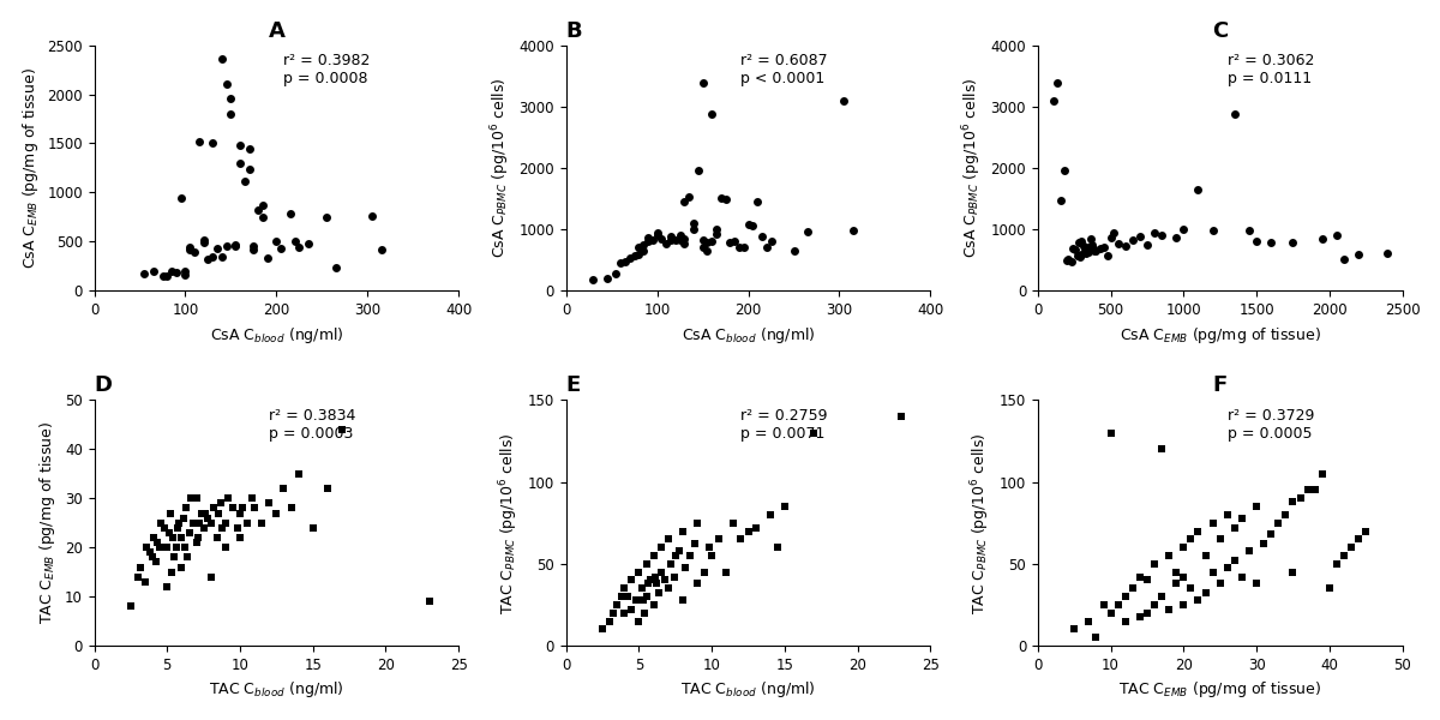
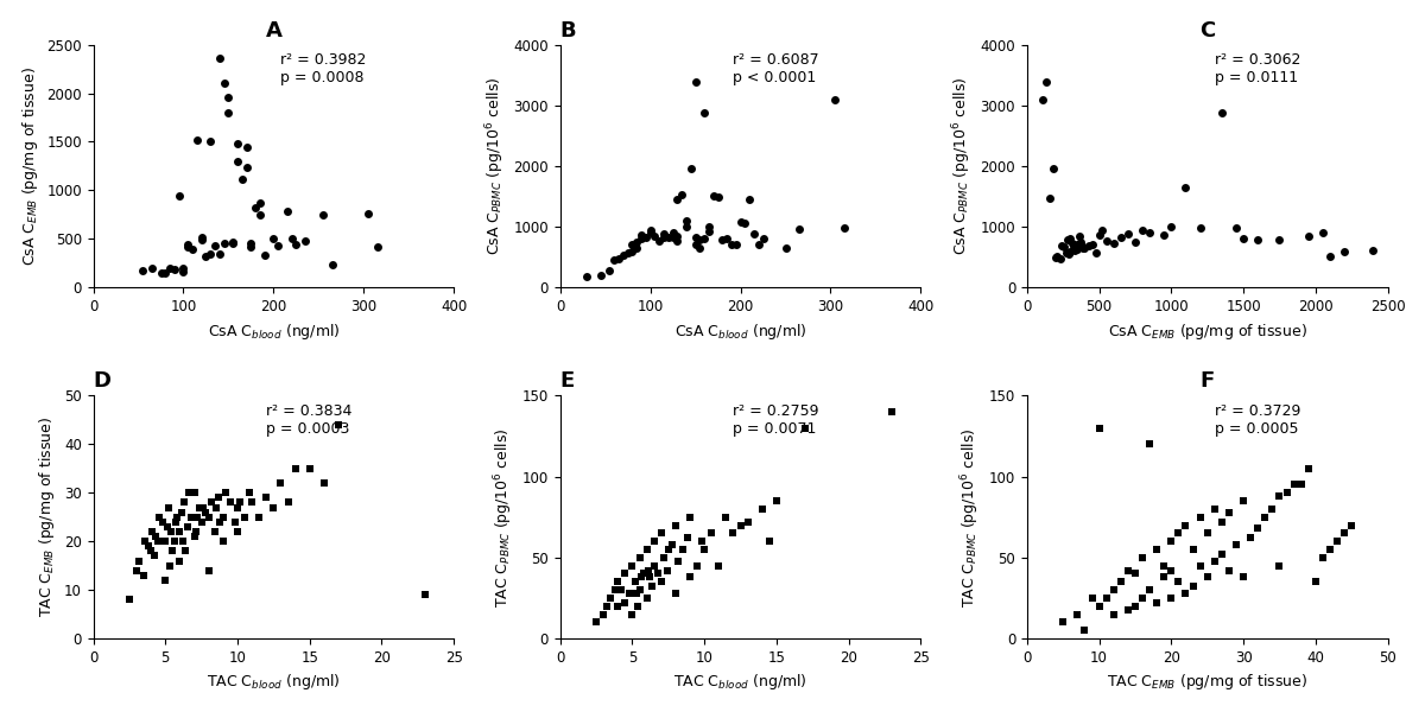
D/15: 24 -> 35
